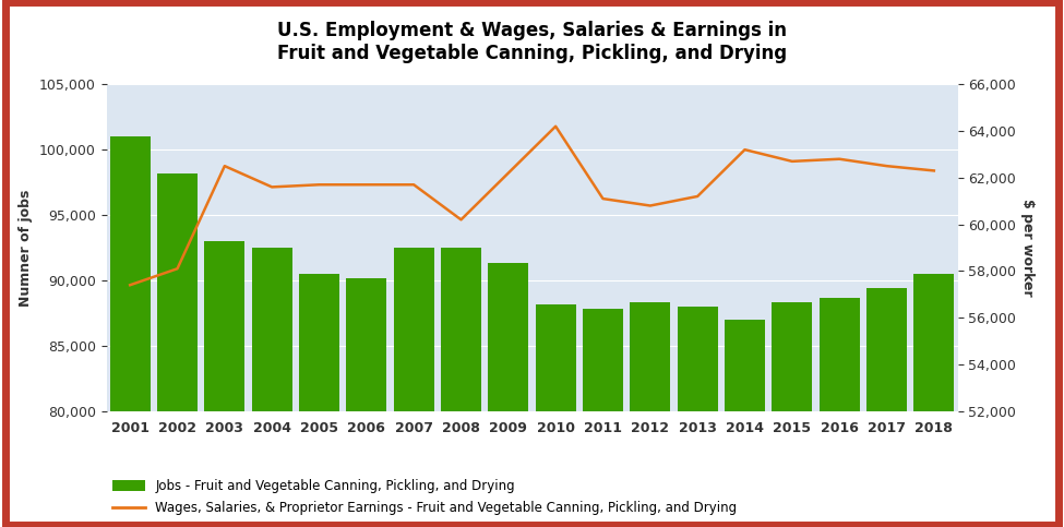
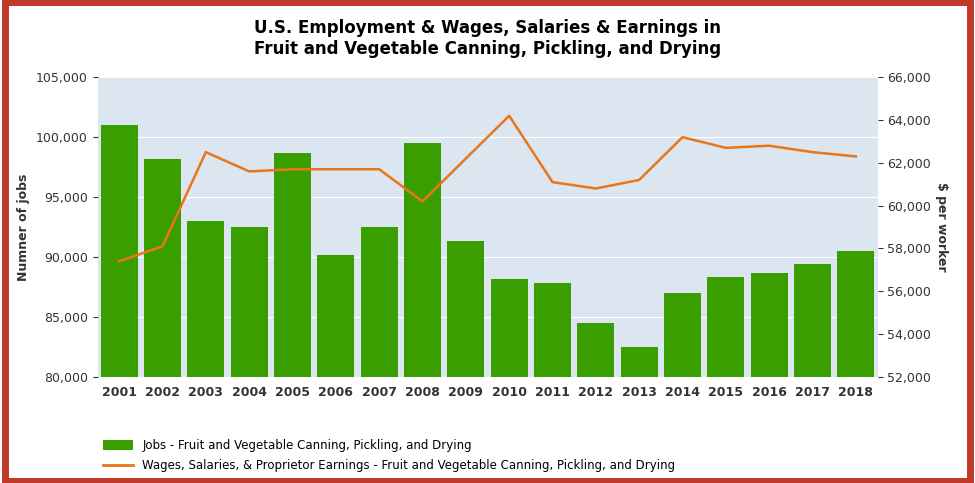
Jobs - Fruit and Vegetable Canning, Pickling, and Drying/2005: 90,500 -> 98,700
Jobs - Fruit and Vegetable Canning, Pickling, and Drying/2008: 92,500 -> 99,500
Jobs - Fruit and Vegetable Canning, Pickling, and Drying/2012: 88,300 -> 84,500
Jobs - Fruit and Vegetable Canning, Pickling, and Drying/2013: 88,000 -> 82,500
